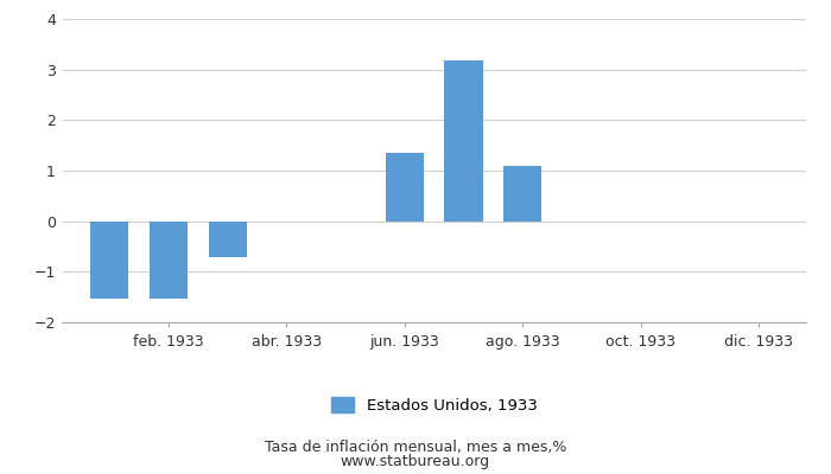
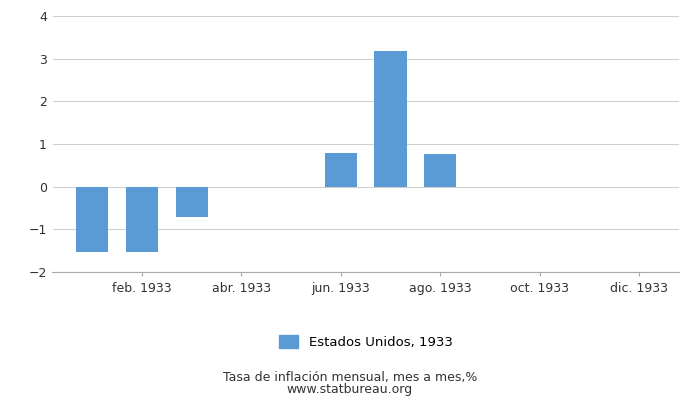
jun. 1933: 1.35 -> 0.80
ago. 1933: 1.10 -> 0.76
